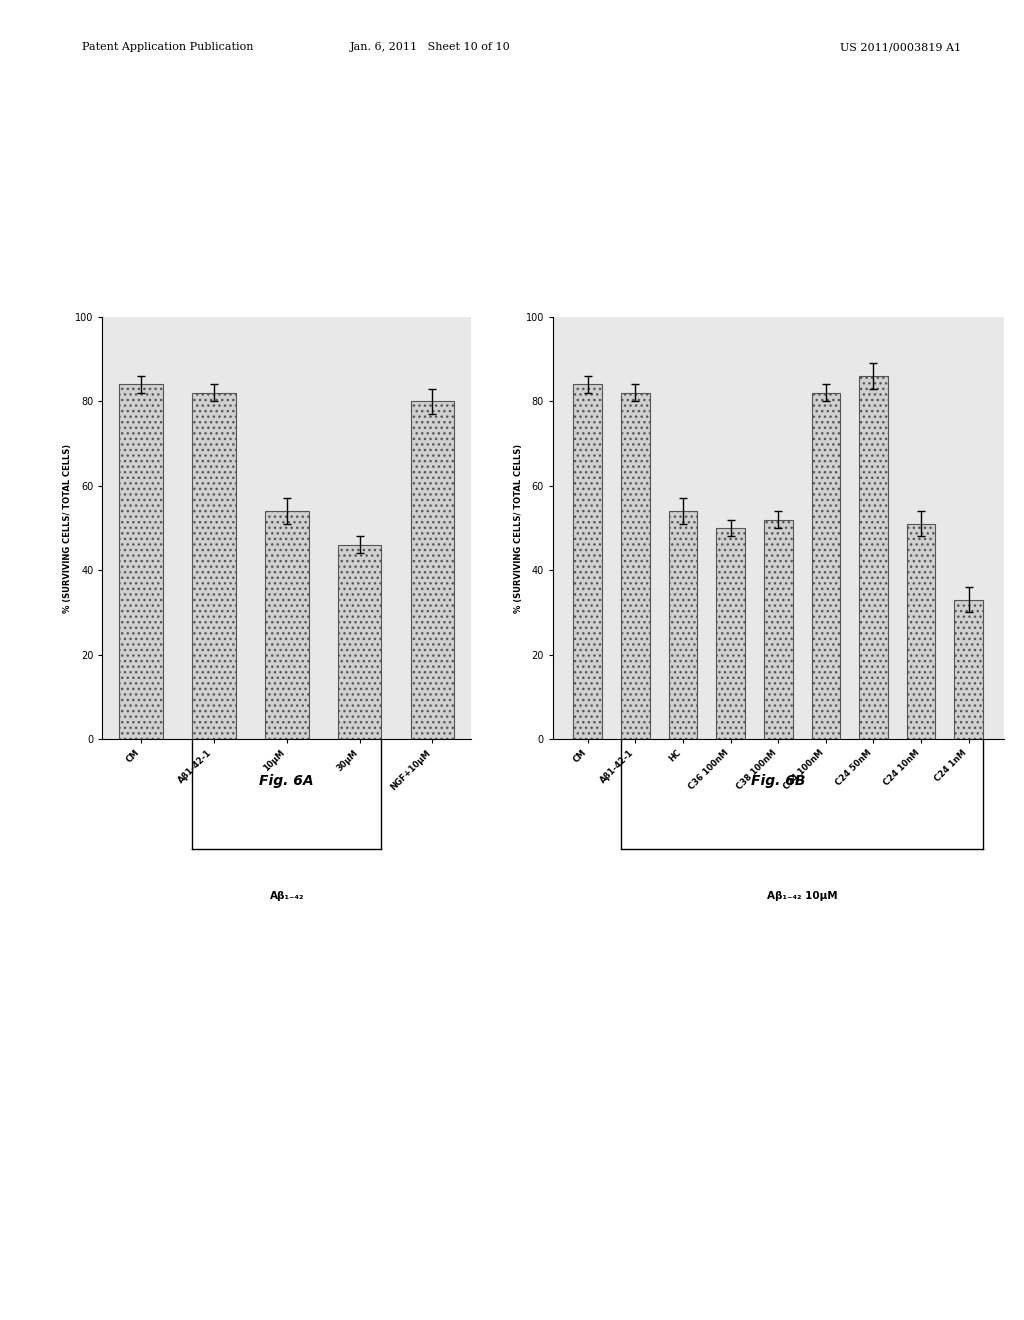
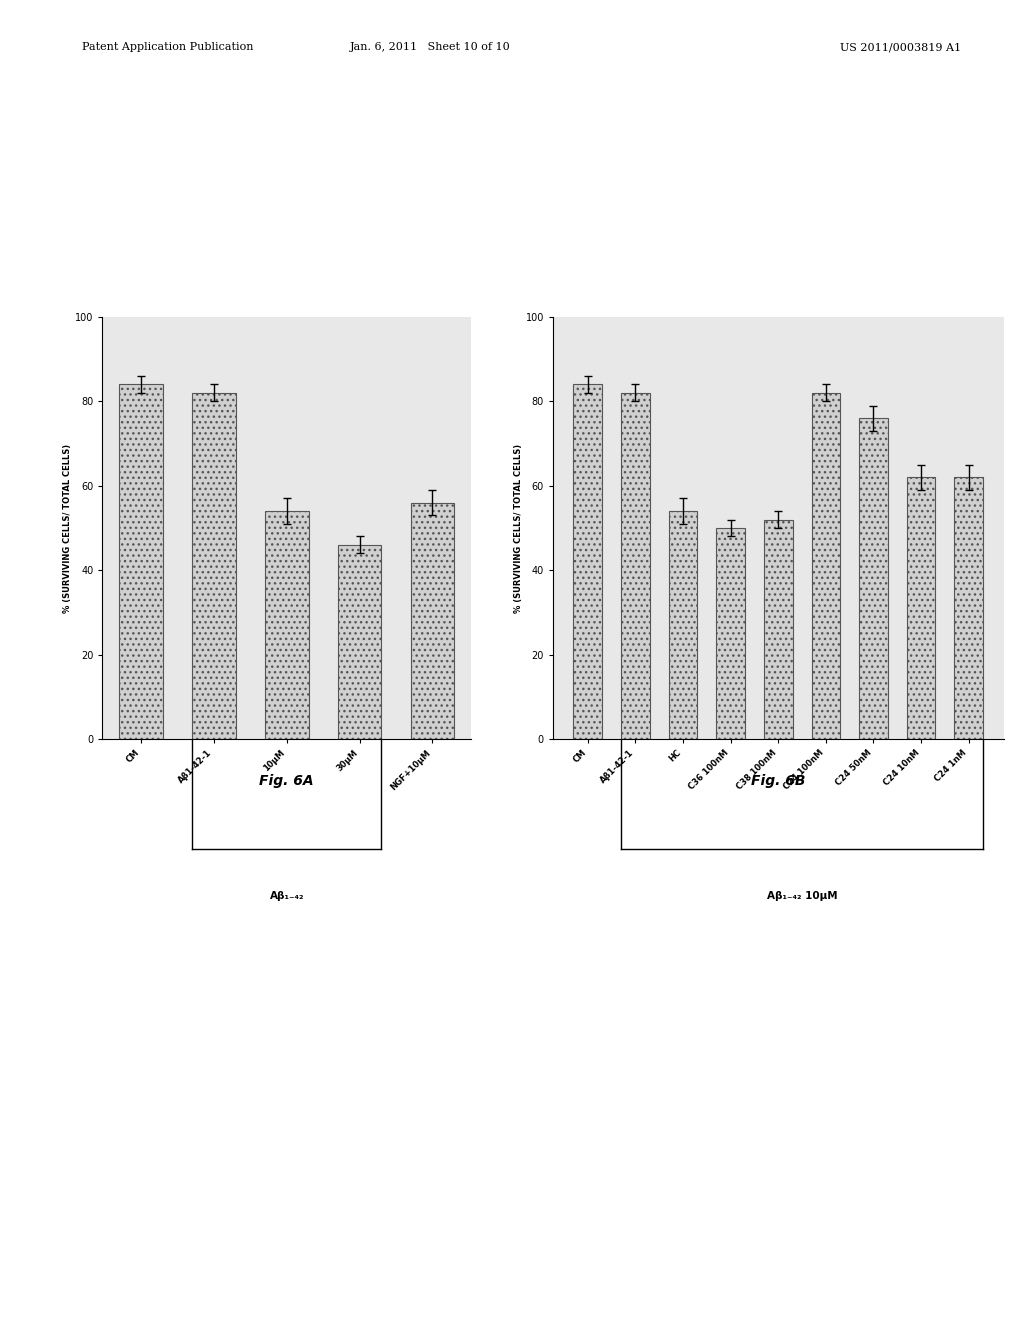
NGF+10μM: 80 -> 56
C24 50nM: 86 -> 76
C24 10nM: 51 -> 62
C24 1nM: 33 -> 62
